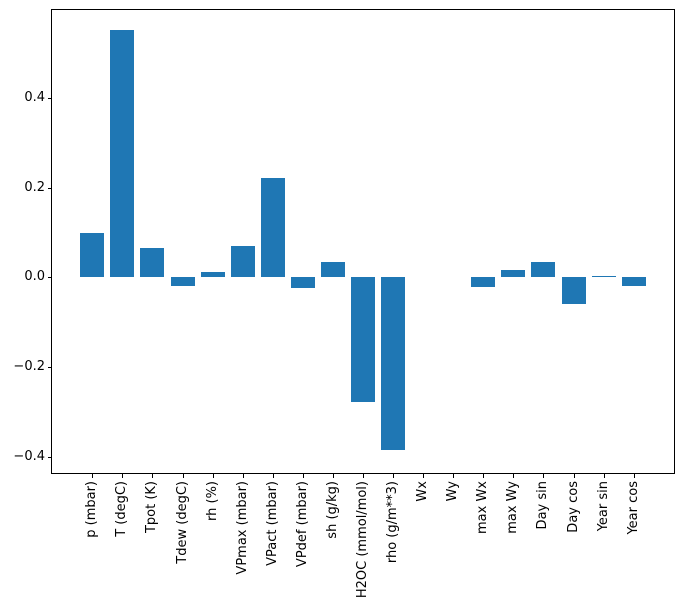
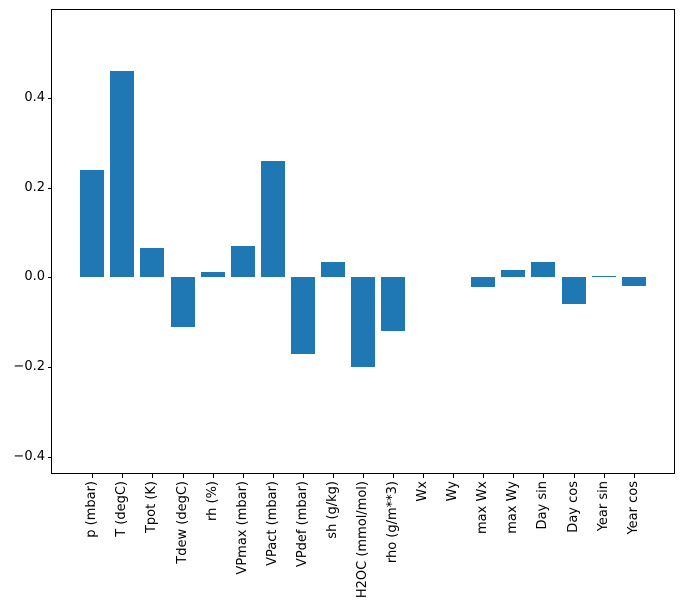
p (mbar): 0.10 -> 0.24
T (degC): 0.55 -> 0.46
Tdew (degC): -0.02 -> -0.11
VPact (mbar): 0.22 -> 0.26
VPdef (mbar): -0.02 -> -0.17
H2OC (mmol/mol): -0.28 -> -0.20
rho (g/m**3): -0.38 -> -0.12
